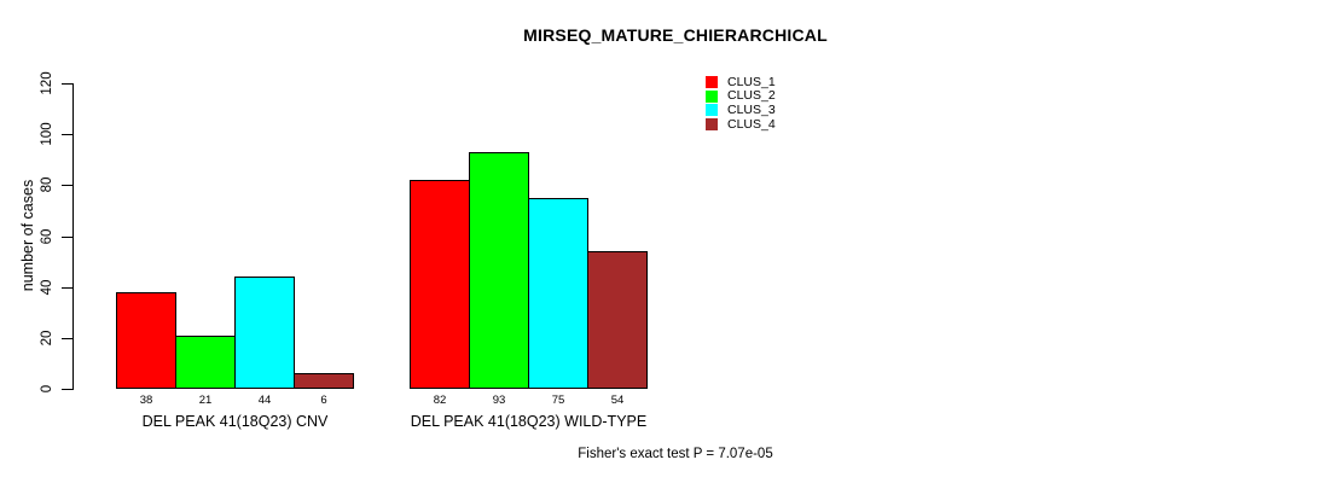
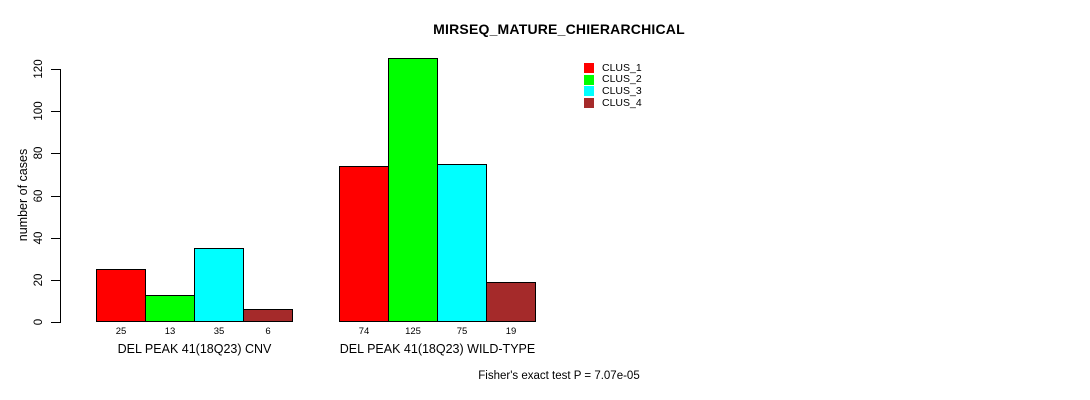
CLUS_1/DEL PEAK 41(18Q23) CNV: 38 -> 25
CLUS_2/DEL PEAK 41(18Q23) CNV: 21 -> 13
CLUS_3/DEL PEAK 41(18Q23) CNV: 44 -> 35
CLUS_1/DEL PEAK 41(18Q23) WILD-TYPE: 82 -> 74
CLUS_2/DEL PEAK 41(18Q23) WILD-TYPE: 93 -> 125
CLUS_4/DEL PEAK 41(18Q23) WILD-TYPE: 54 -> 19
